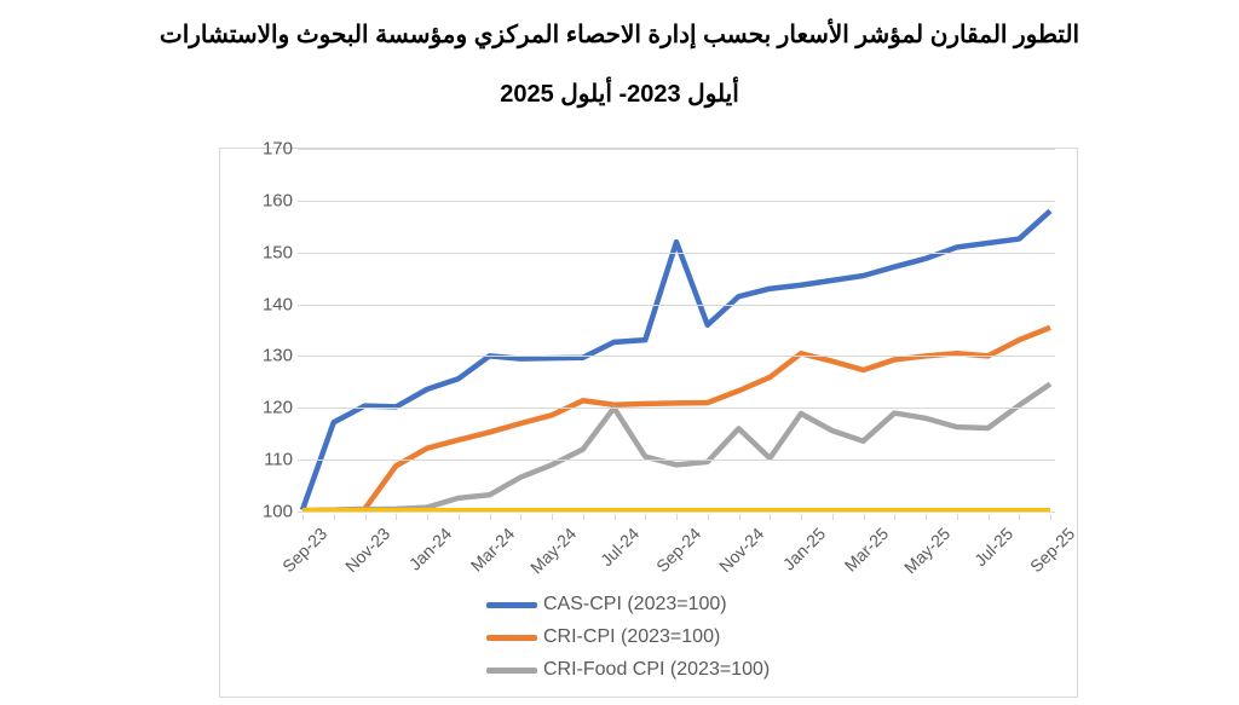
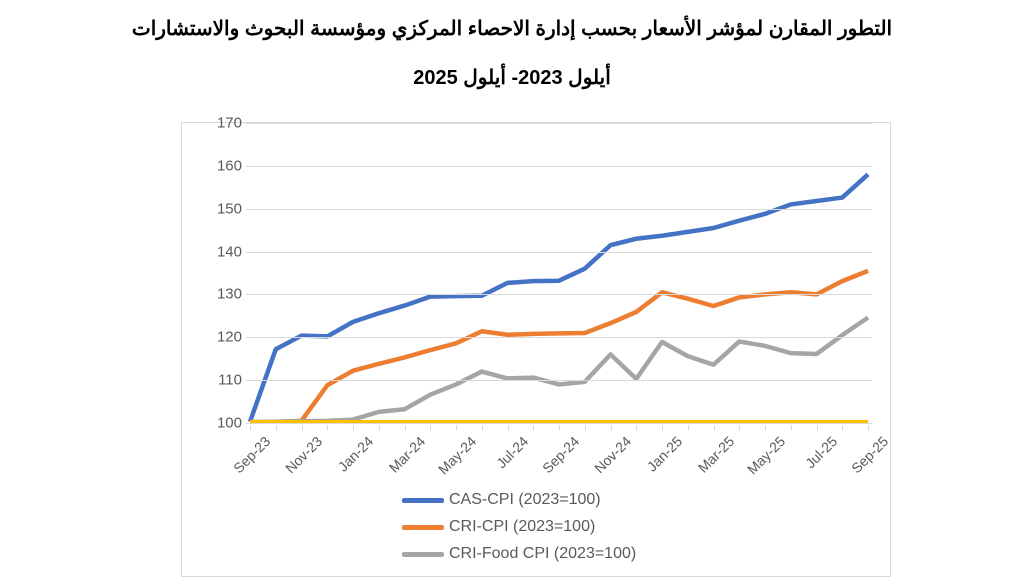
CAS-CPI (2023=100)/Mar-24: 130 -> 127
CRI-Food CPI (2023=100)/Jul-24: 120 -> 110
CAS-CPI (2023=100)/Sep-24: 152 -> 133
